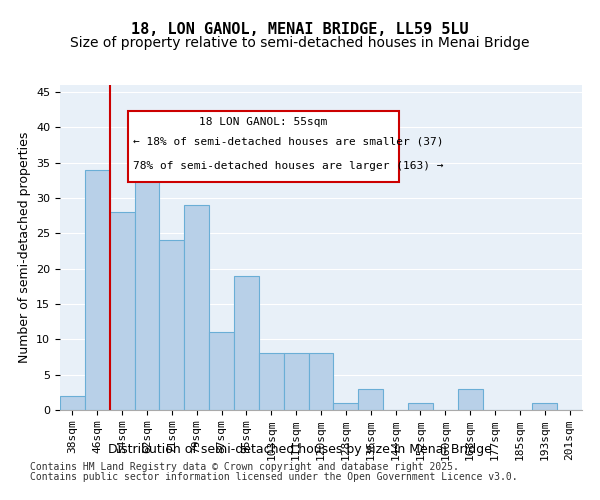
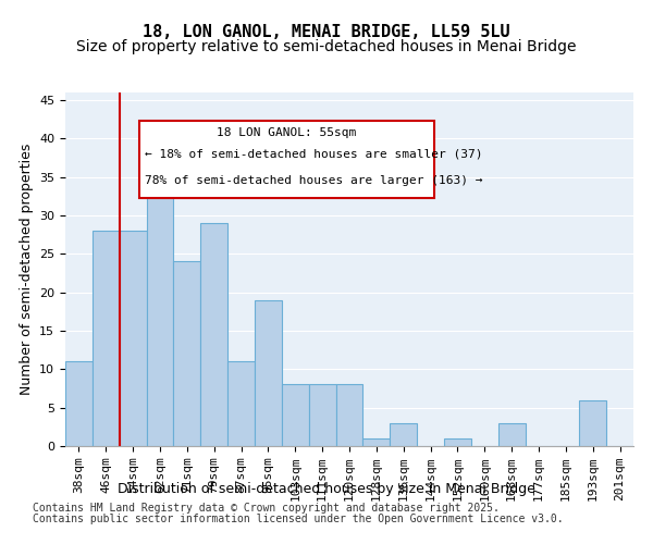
38sqm: 2 -> 11
46sqm: 34 -> 28
193sqm: 1 -> 6
